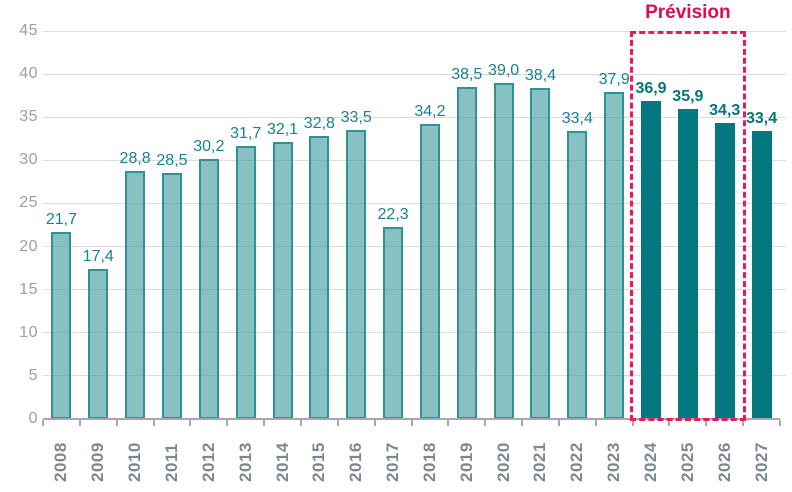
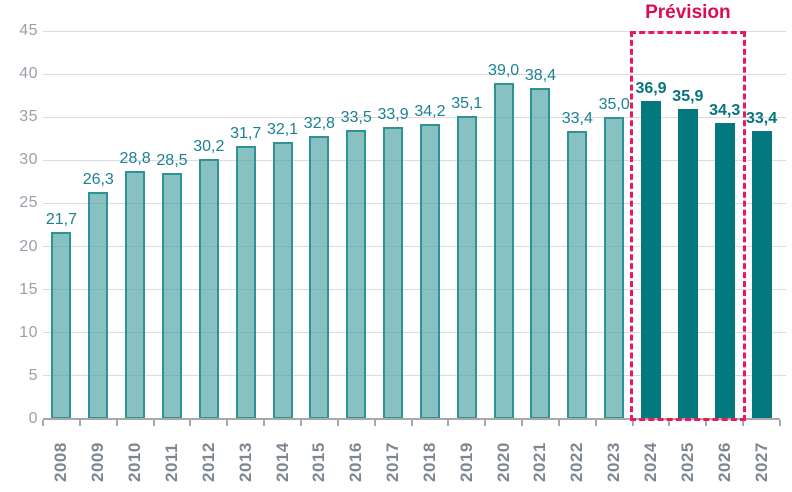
2009: 17,4 -> 26,3
2017: 22,3 -> 33,9
2019: 38,5 -> 35,1
2023: 37,9 -> 35,0
